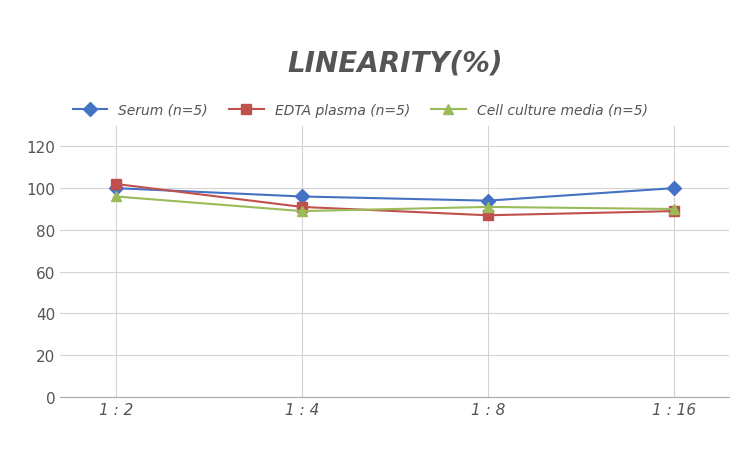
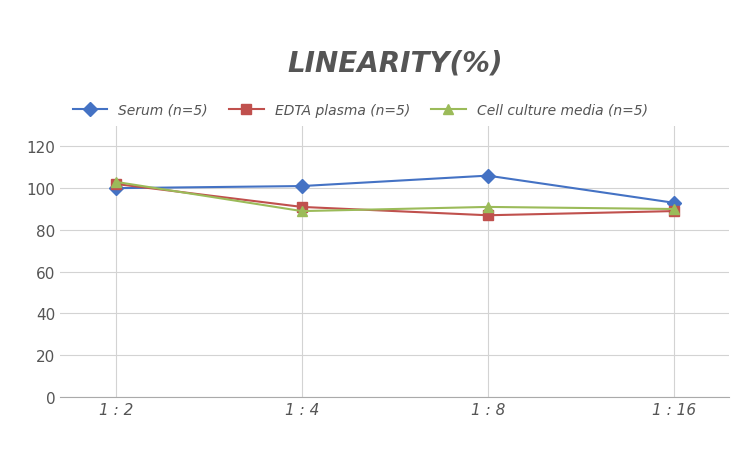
Cell culture media (n=5)/1 : 2: 96 -> 103
Serum (n=5)/1 : 4: 96 -> 101
Serum (n=5)/1 : 8: 94 -> 106
Serum (n=5)/1 : 16: 100 -> 93
